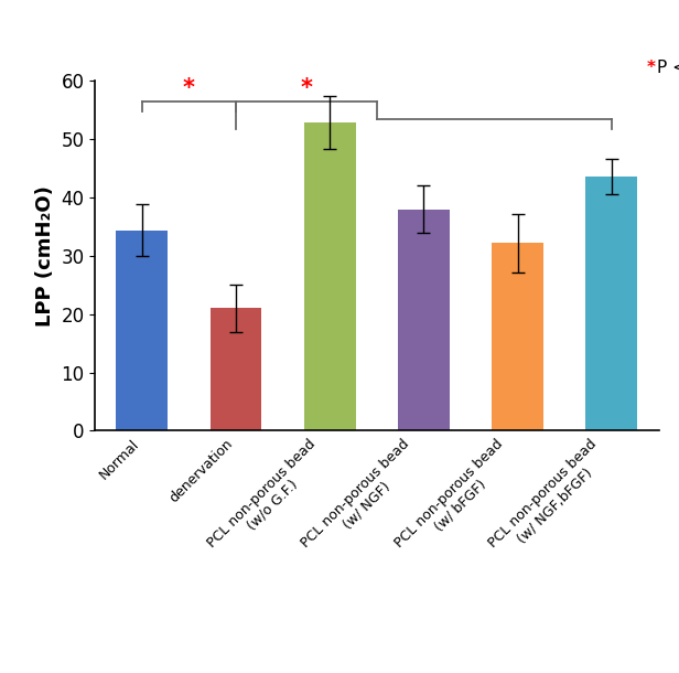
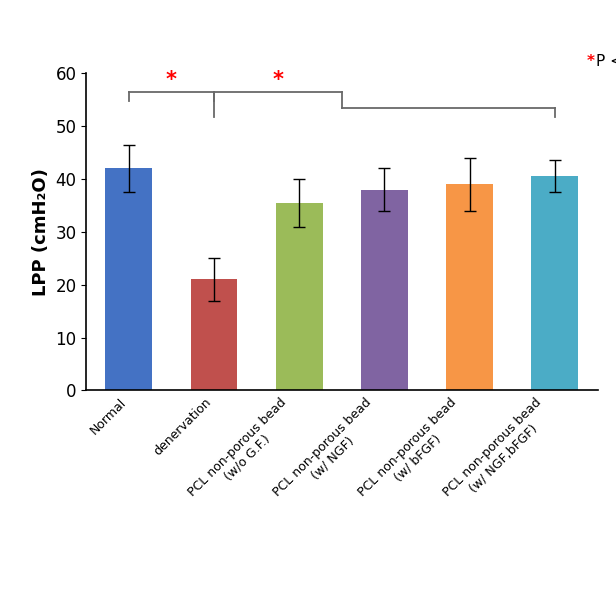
Normal: 34.4 -> 42.0
PCL non-porous bead (w/o G.F.): 52.8 -> 35.5
PCL non-porous bead (w/ bFGF): 32.2 -> 39.0
PCL non-porous bead (w/ NGF,bFGF): 43.6 -> 40.5
